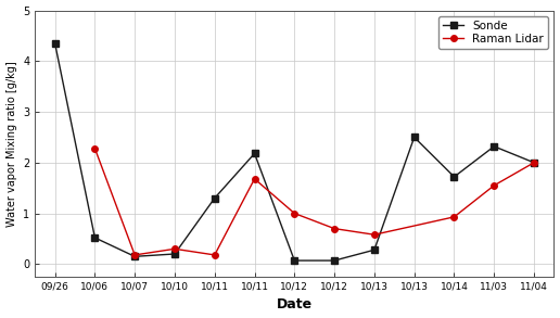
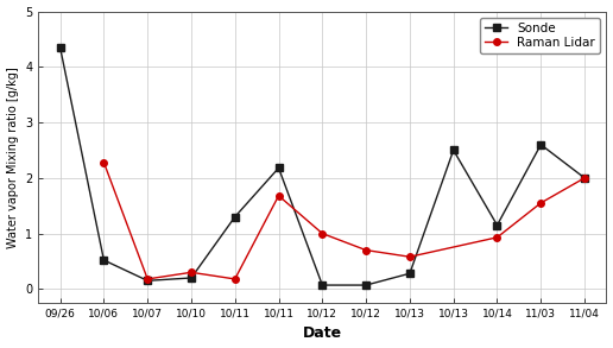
Sonde/10/14: 1.72 -> 1.15
Sonde/11/03: 2.32 -> 2.60
